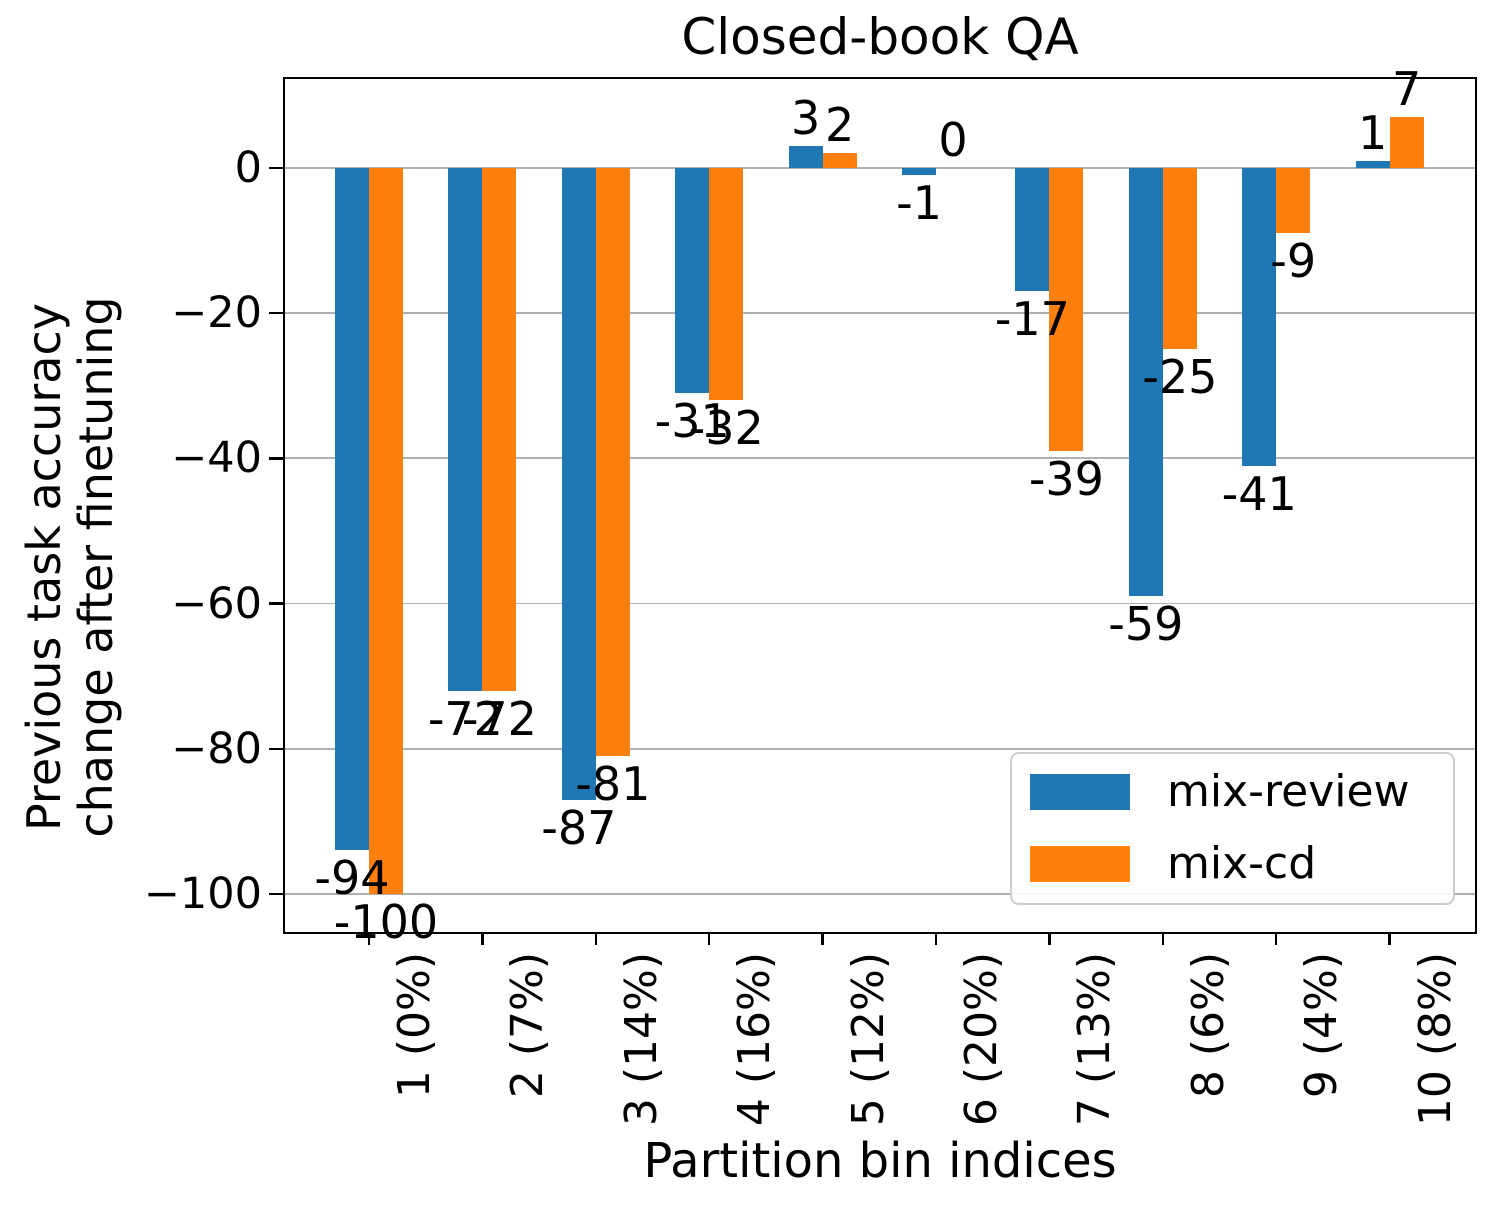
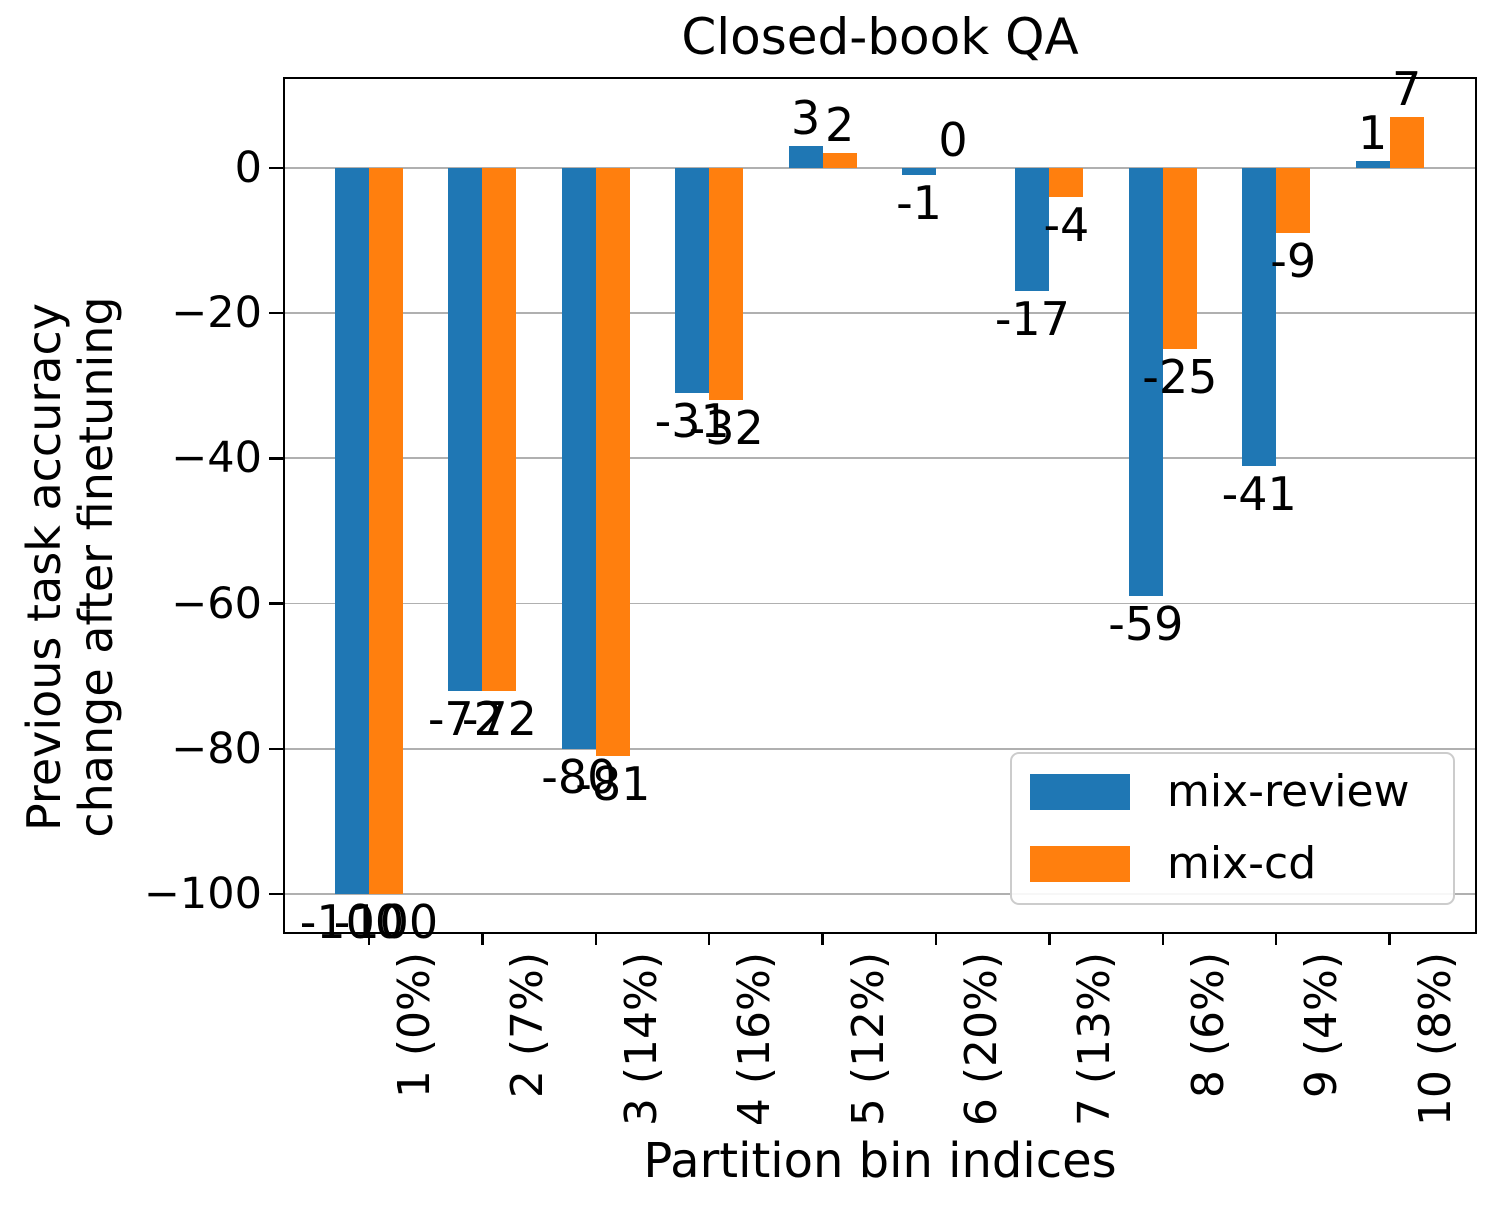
mix-review/1 (0%): -94 -> -100
mix-review/3 (14%): -87 -> -80
mix-cd/7 (13%): -39 -> -4
